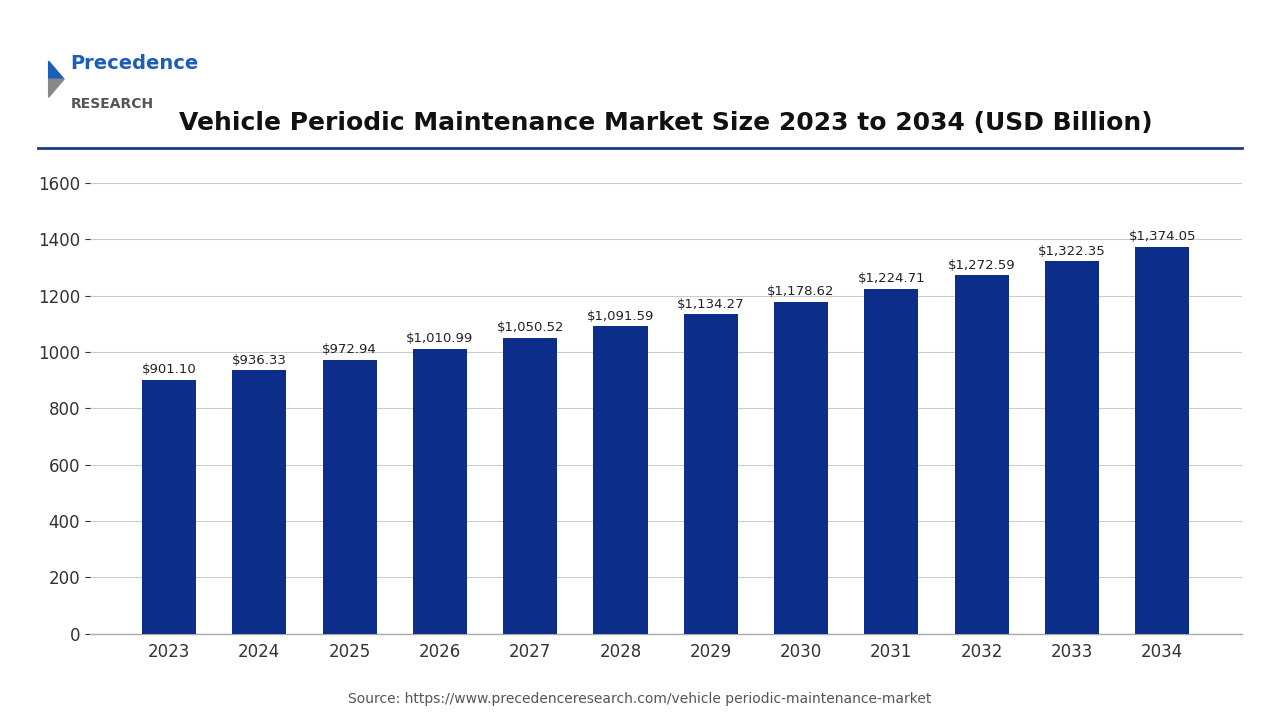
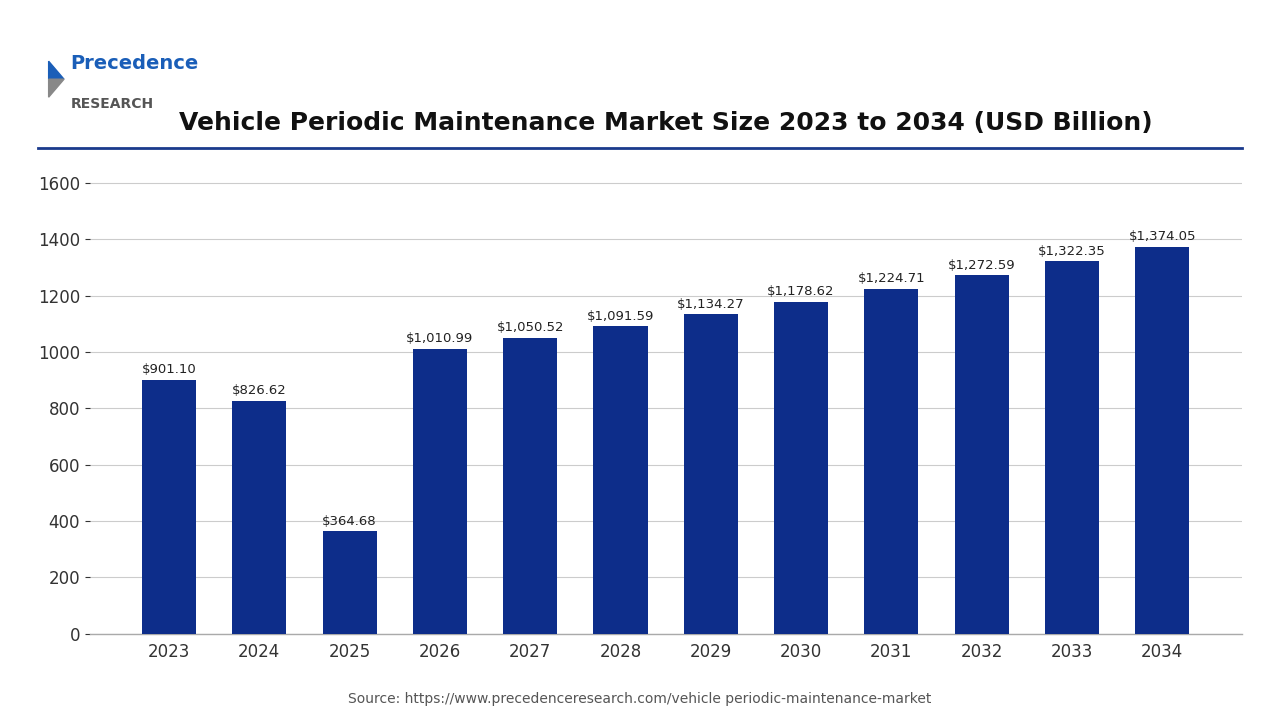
2024: $936.33 -> $826.62
2025: $972.94 -> $364.68
